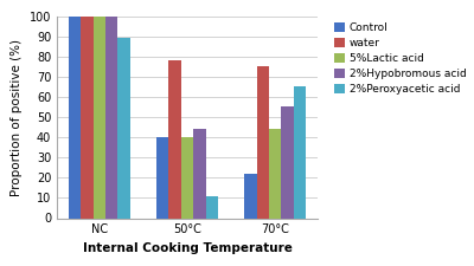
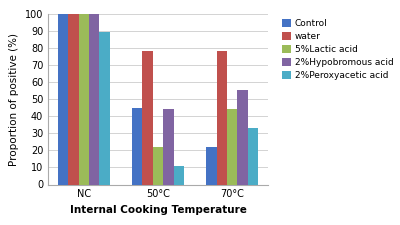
Control/50°C: 40 -> 45
5%Lactic acid/50°C: 40 -> 22
water/70°C: 75 -> 78
2%Peroxyacetic acid/70°C: 65 -> 33
